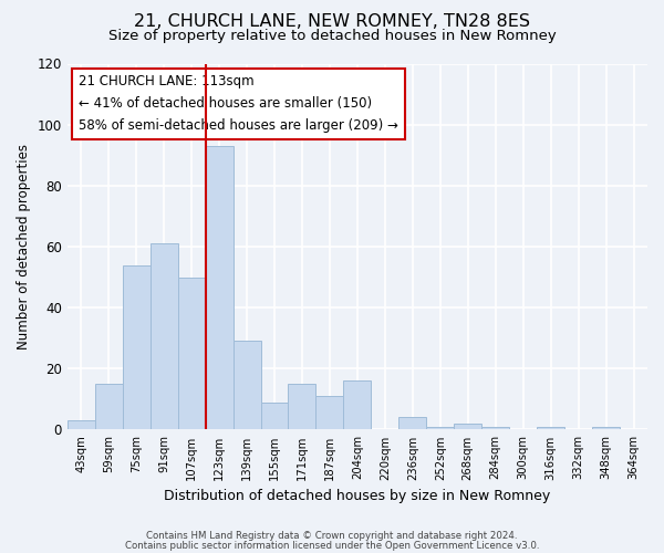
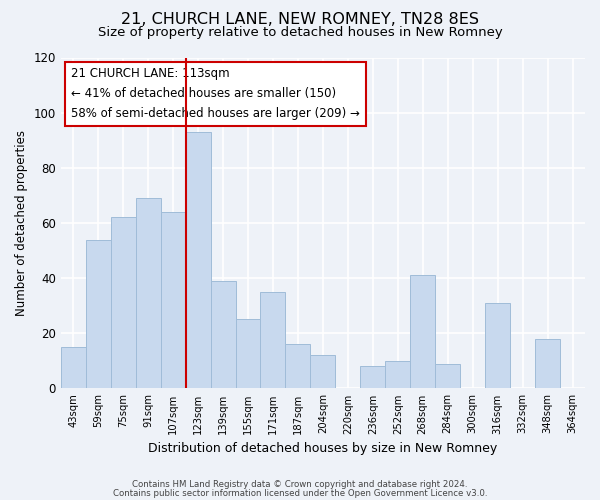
43sqm: 3 -> 15
59sqm: 15 -> 54
75sqm: 54 -> 62
91sqm: 61 -> 69
107sqm: 50 -> 64
139sqm: 29 -> 39
155sqm: 9 -> 25
171sqm: 15 -> 35
187sqm: 11 -> 16
204sqm: 16 -> 12
236sqm: 4 -> 8
252sqm: 1 -> 10
268sqm: 2 -> 41
284sqm: 1 -> 9
316sqm: 1 -> 31
348sqm: 1 -> 18
